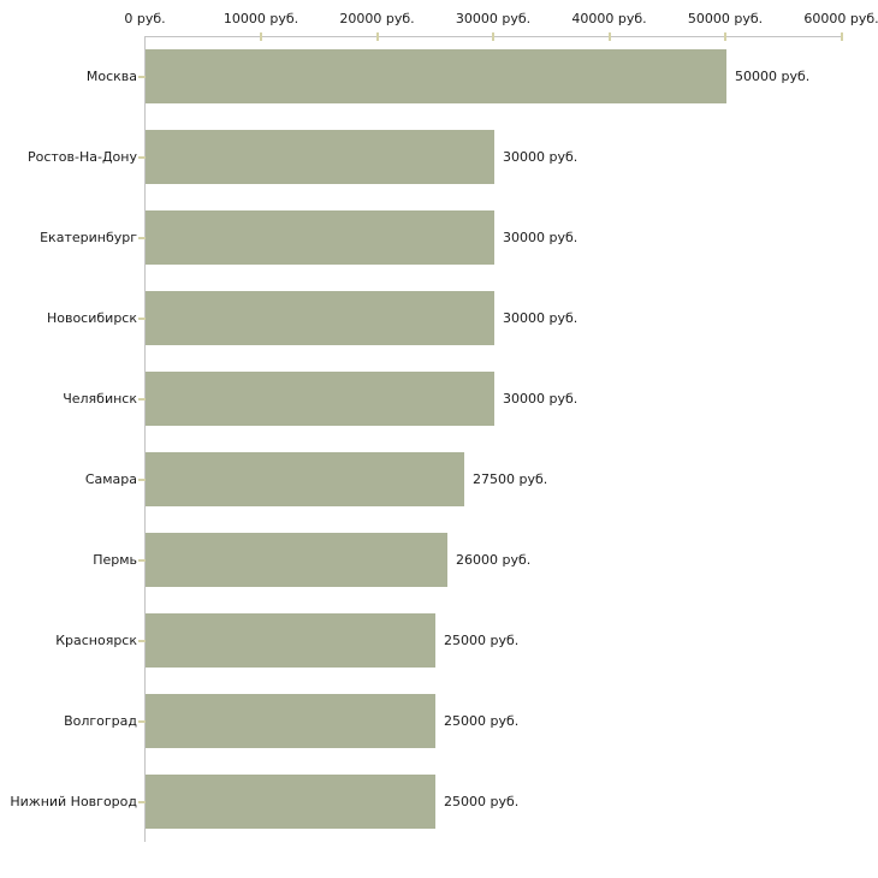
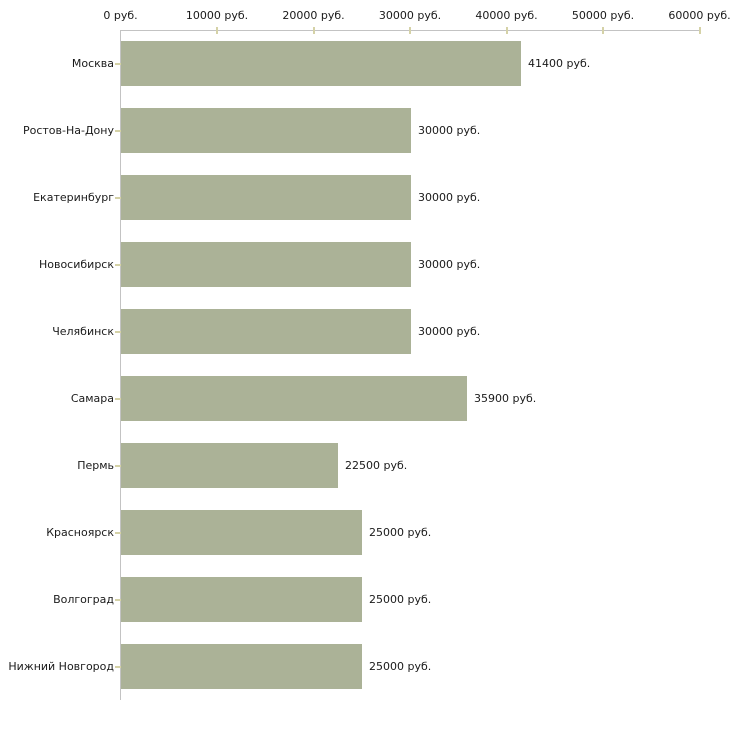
Москва: 50000 -> 41400
Самара: 27500 -> 35900
Пермь: 26000 -> 22500
